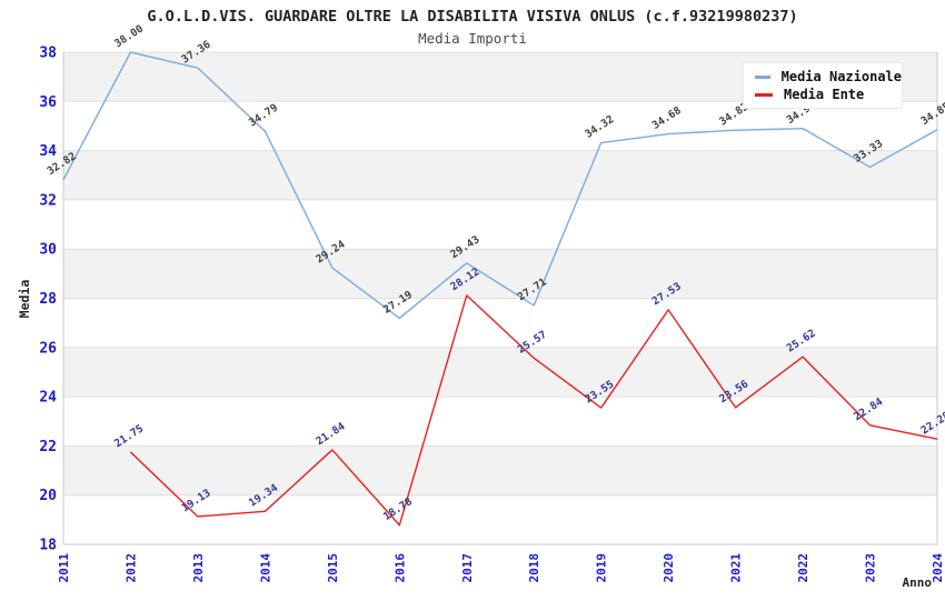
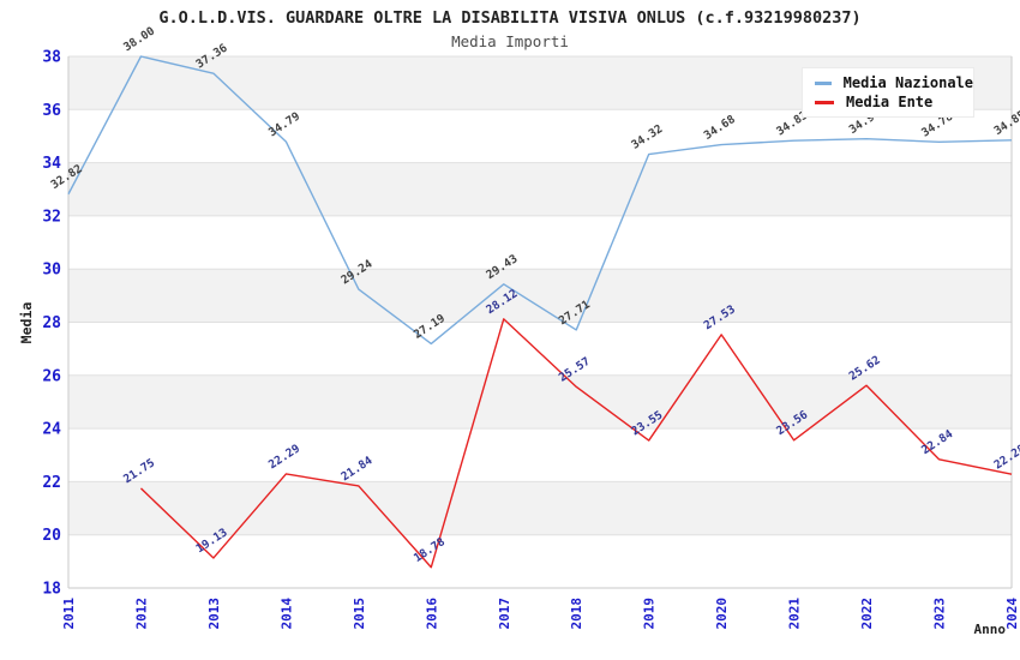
Media Ente/2014: 19.34 -> 22.29
Media Nazionale/2023: 33.33 -> 34.78
